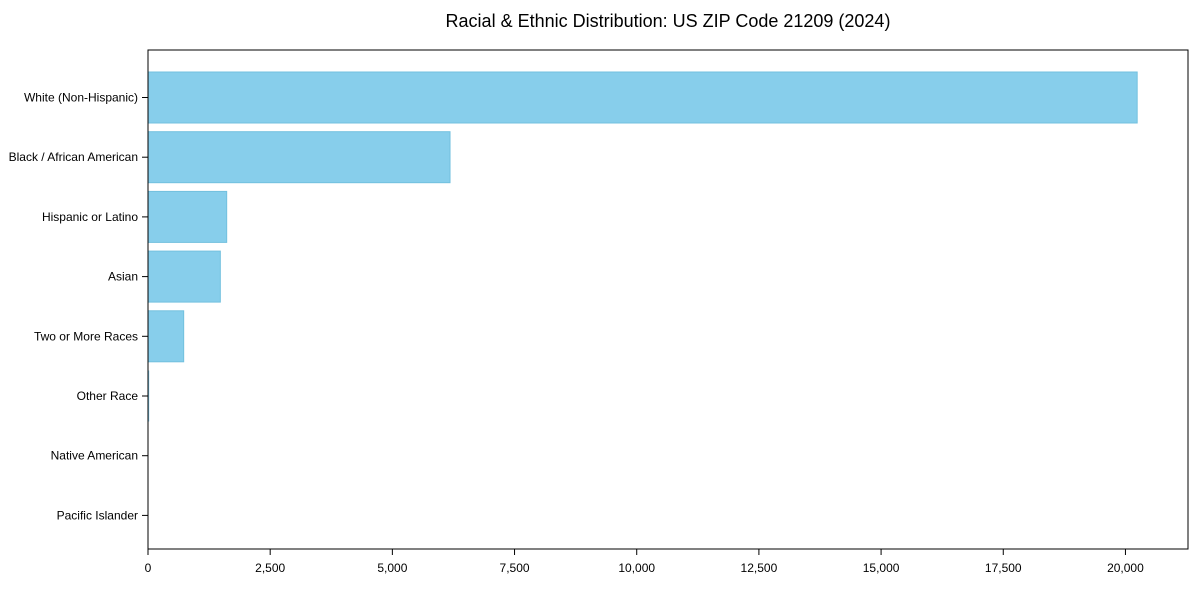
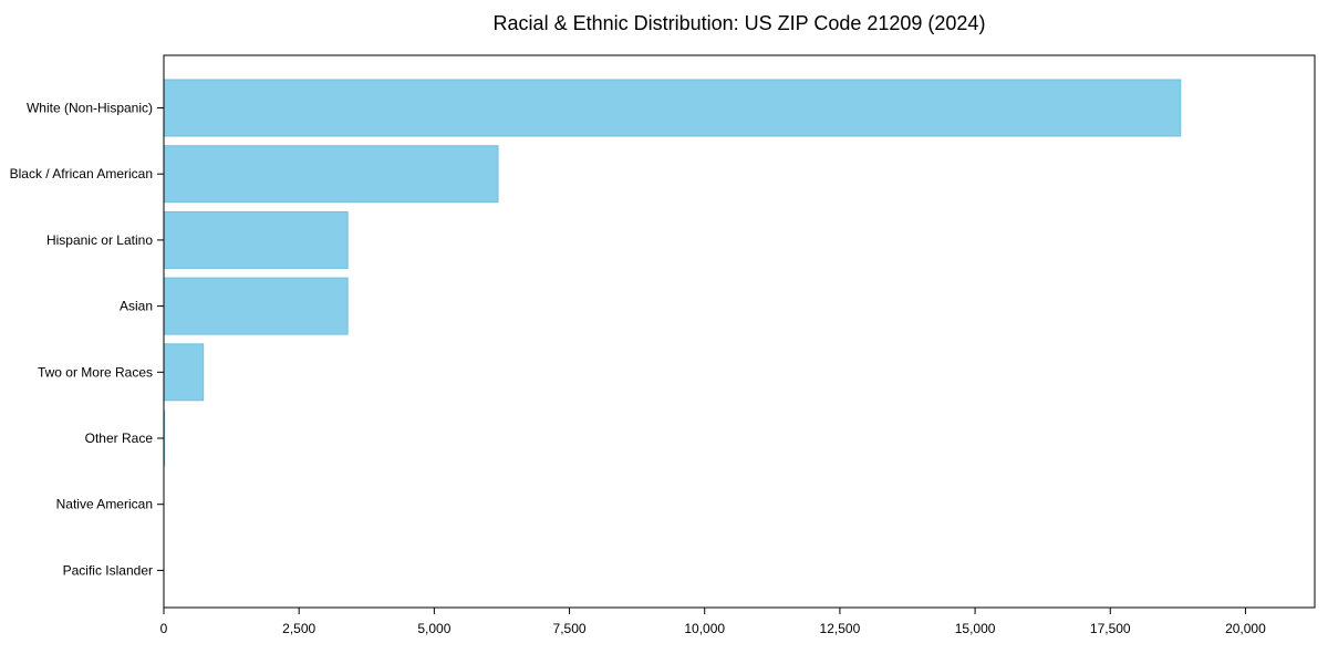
White (Non-Hispanic): 20200 -> 18800
Hispanic or Latino: 1600 -> 3400
Asian: 1500 -> 3400
